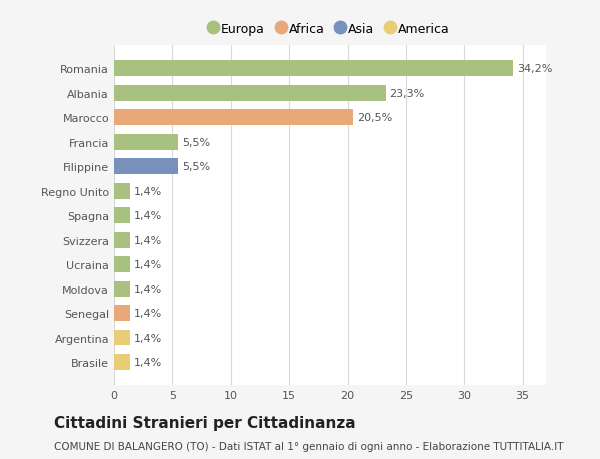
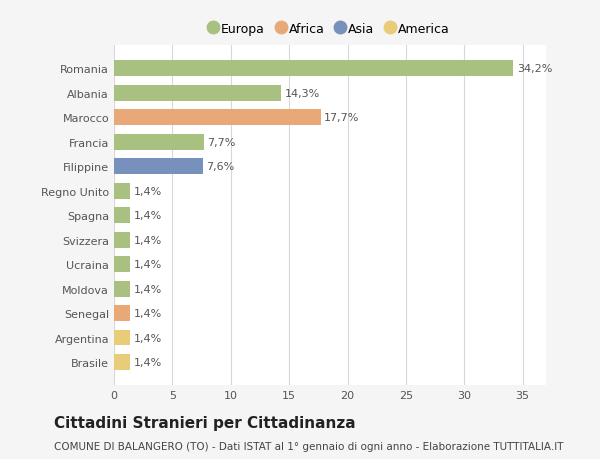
Albania: 23,3% -> 14,3%
Marocco: 20,5% -> 17,7%
Francia: 5,5% -> 7,7%
Filippine: 5,5% -> 7,6%
